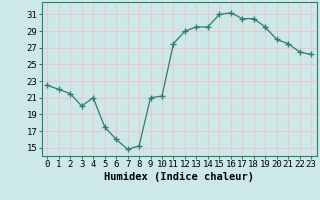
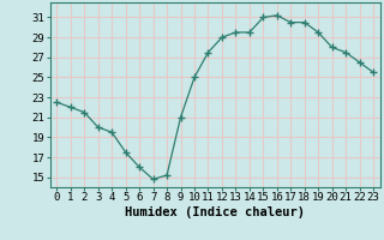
4: 21.0 -> 19.5
10: 21.2 -> 25.0
23: 26.2 -> 25.5
